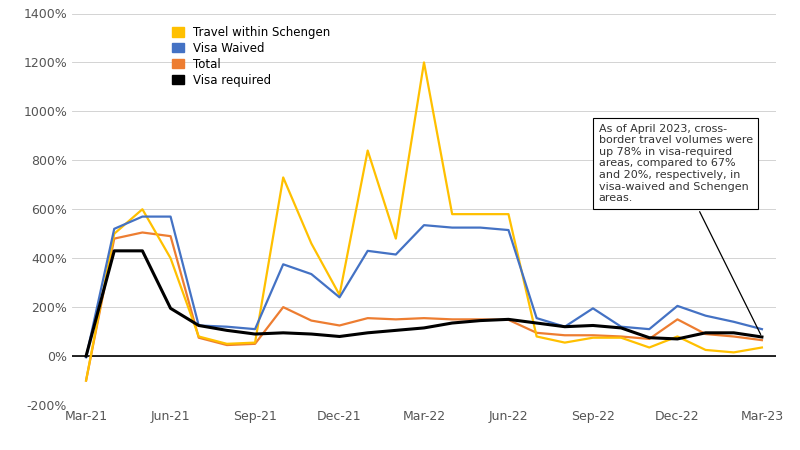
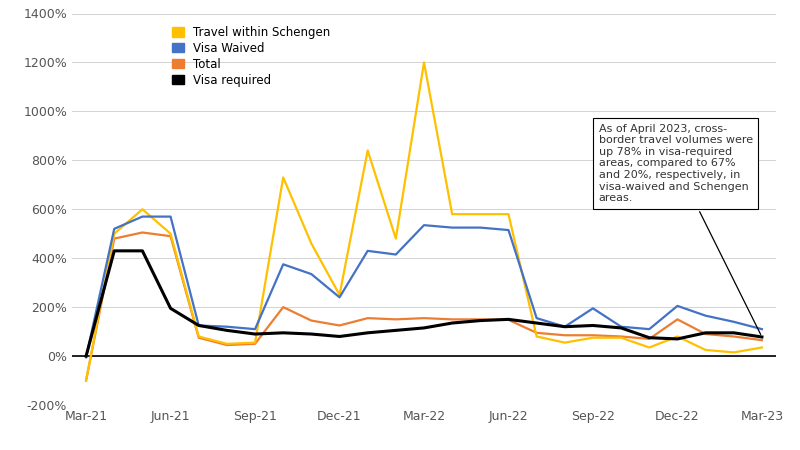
Travel within Schengen/Jun-21: 400% -> 500%
